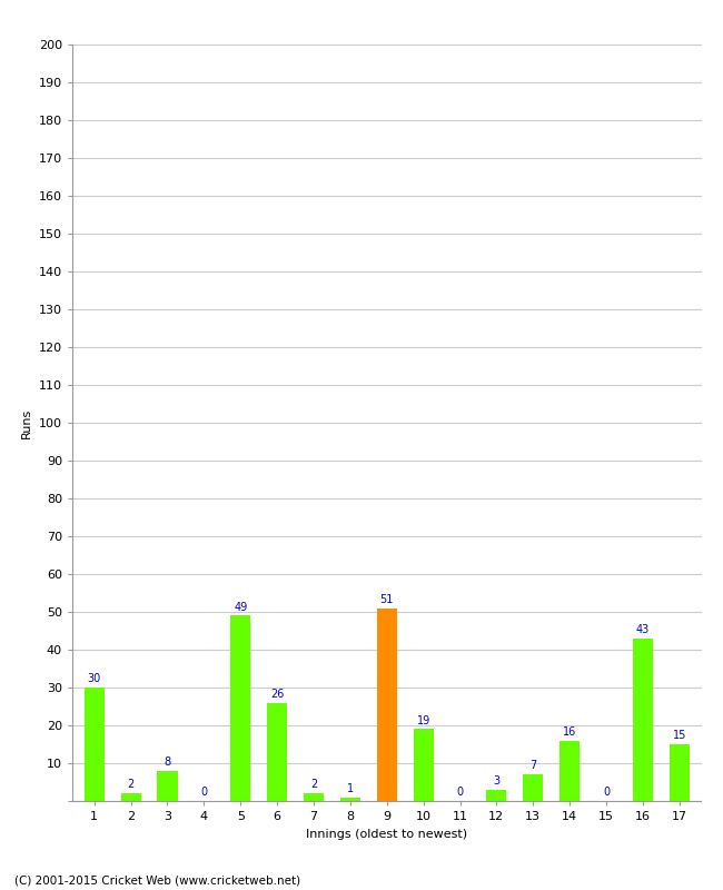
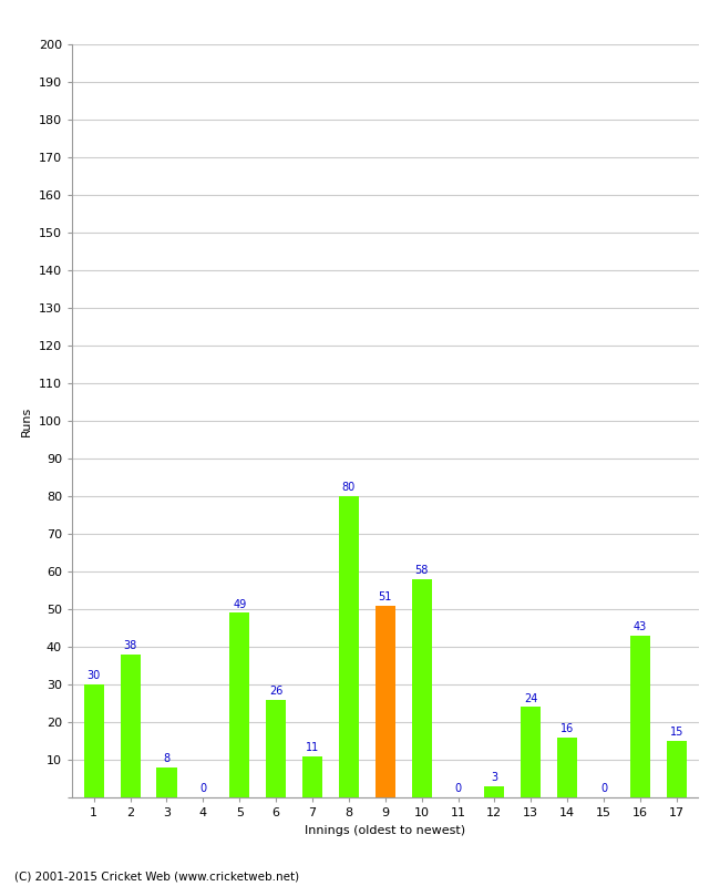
2: 2 -> 38
7: 2 -> 11
8: 1 -> 80
10: 19 -> 58
13: 7 -> 24
